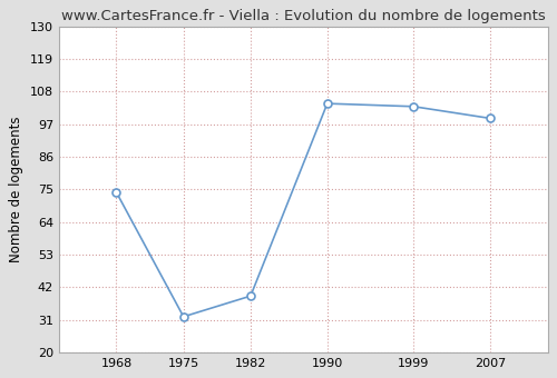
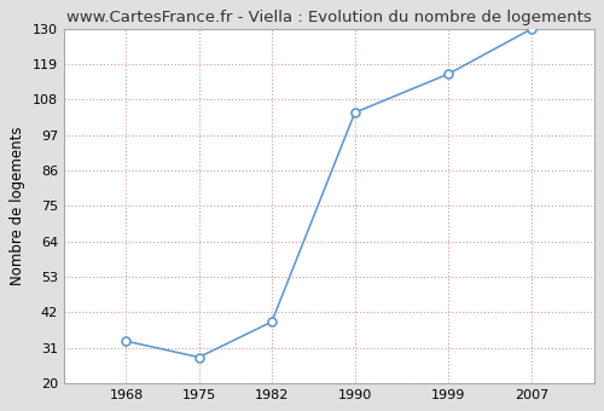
1968: 74 -> 33
1975: 32 -> 28
1999: 103 -> 116
2007: 99 -> 130
